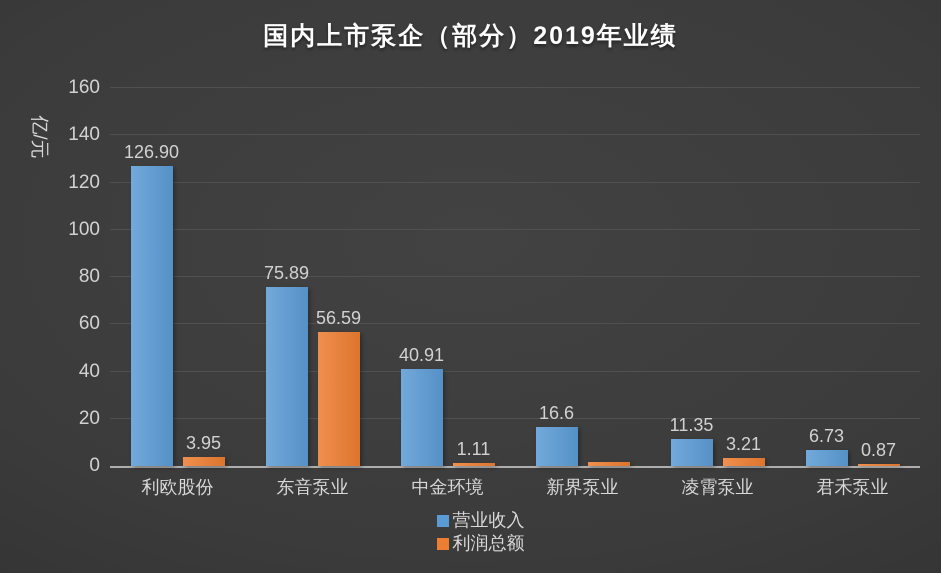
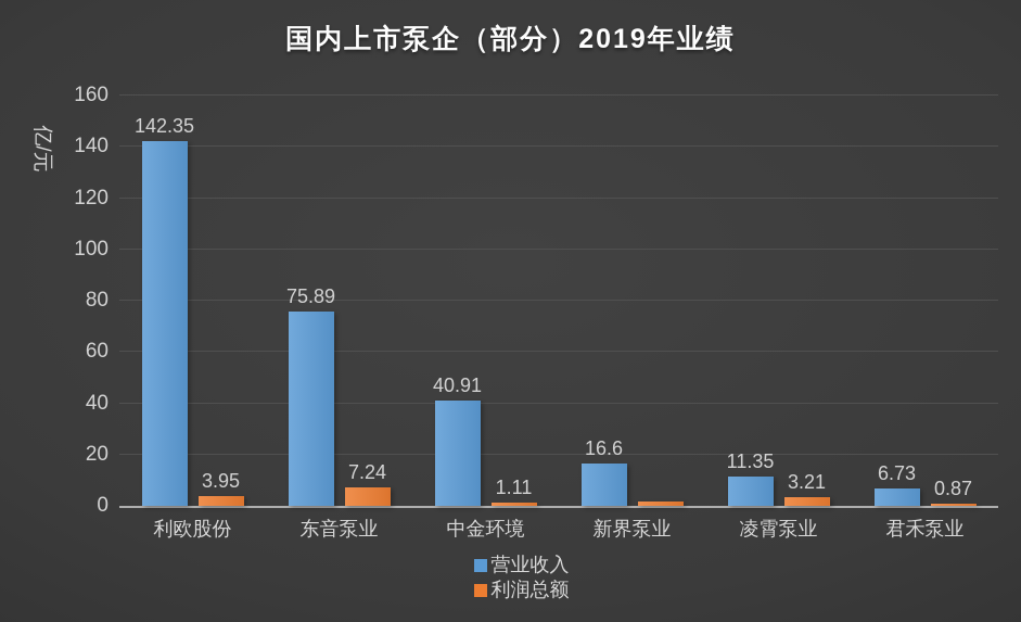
营业收入/利欧股份: 126.90 -> 142.35
利润总额/东音泵业: 56.59 -> 7.24
